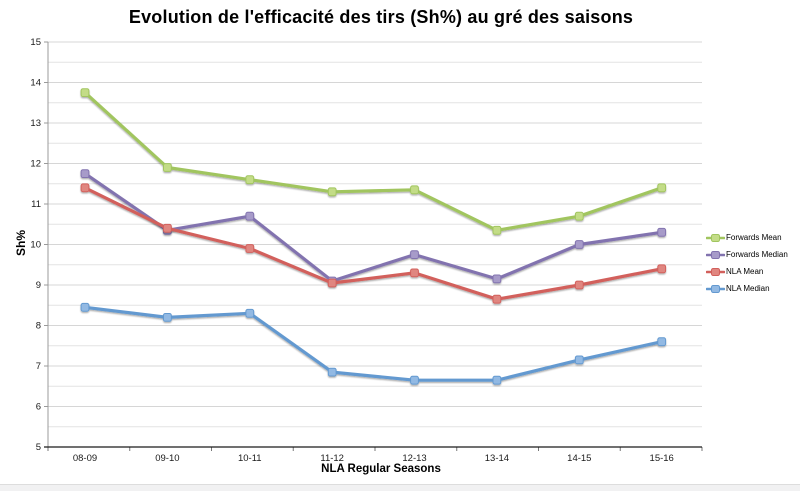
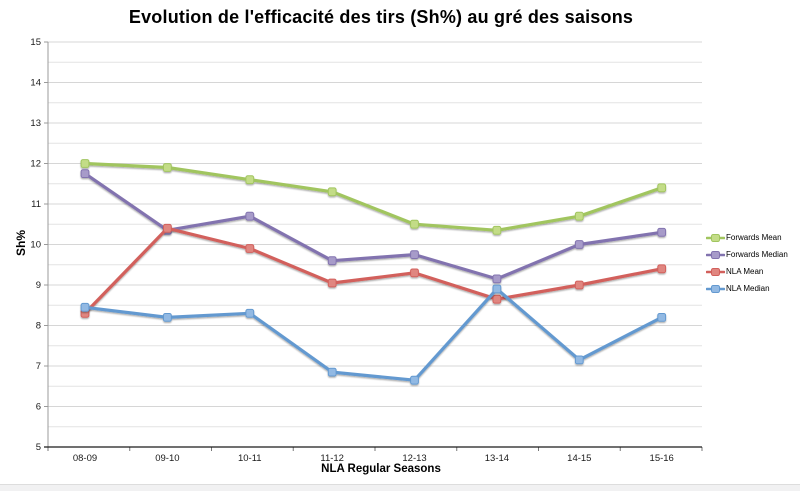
Forwards Mean/08-09: 13.8 -> 12.0
NLA Mean/08-09: 11.4 -> 8.3
Forwards Median/11-12: 9.1 -> 9.6
Forwards Mean/12-13: 11.3 -> 10.5
NLA Median/13-14: 6.7 -> 8.9
NLA Median/15-16: 7.6 -> 8.2
